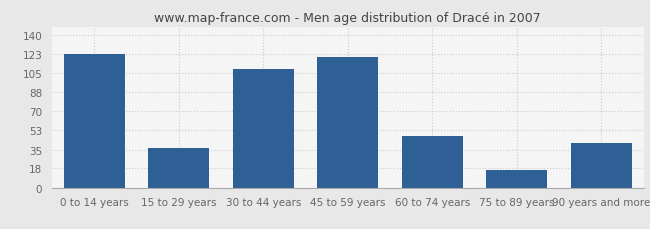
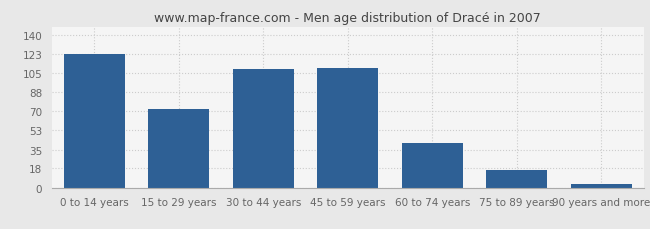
15 to 29 years: 36 -> 72
45 to 59 years: 120 -> 110
60 to 74 years: 47 -> 41
90 years and more: 41 -> 3
